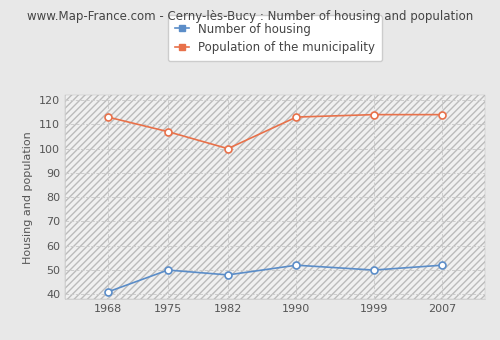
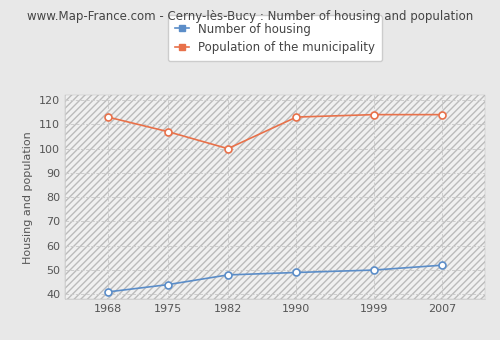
Number of housing/1975: 50 -> 44
Number of housing/1990: 52 -> 49
